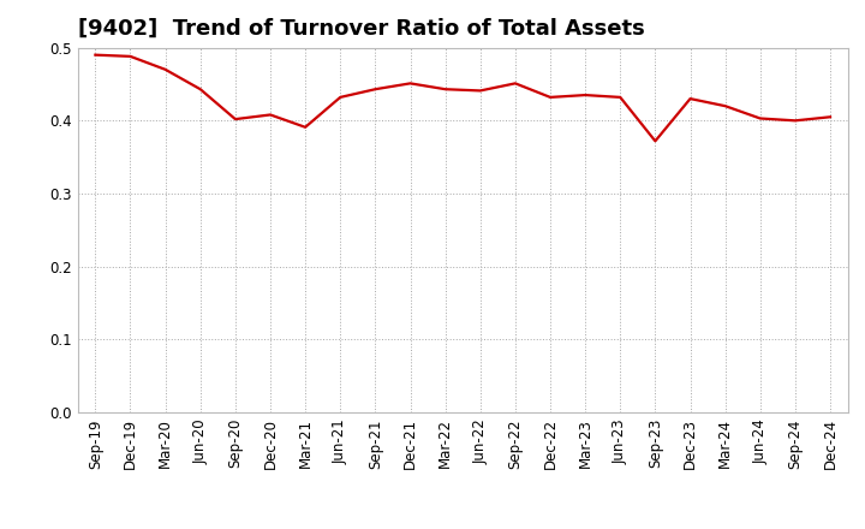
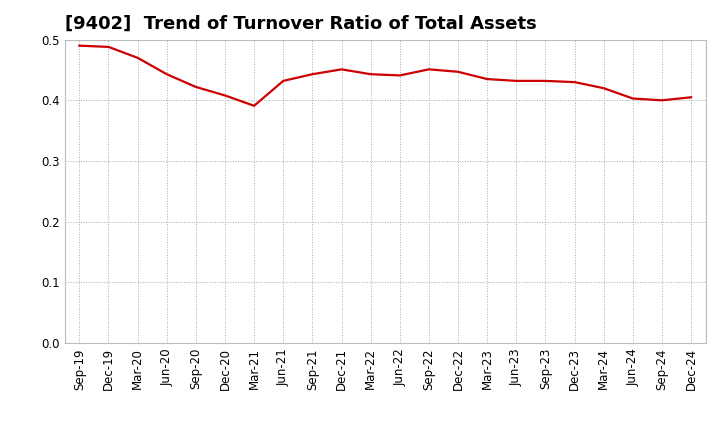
Sep-20: 0.402 -> 0.422
Dec-22: 0.432 -> 0.447
Sep-23: 0.372 -> 0.432
